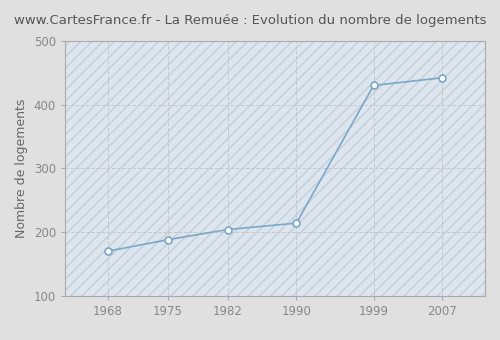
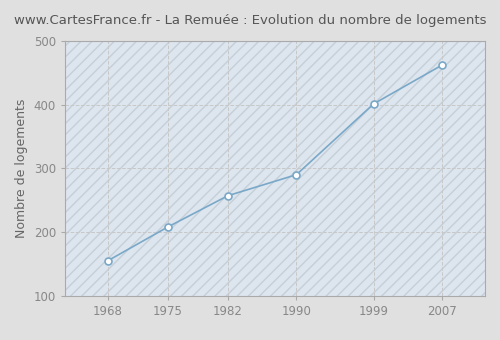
1968: 170 -> 155
1975: 188 -> 208
1982: 204 -> 257
1990: 214 -> 290
1999: 430 -> 401
2007: 442 -> 462
